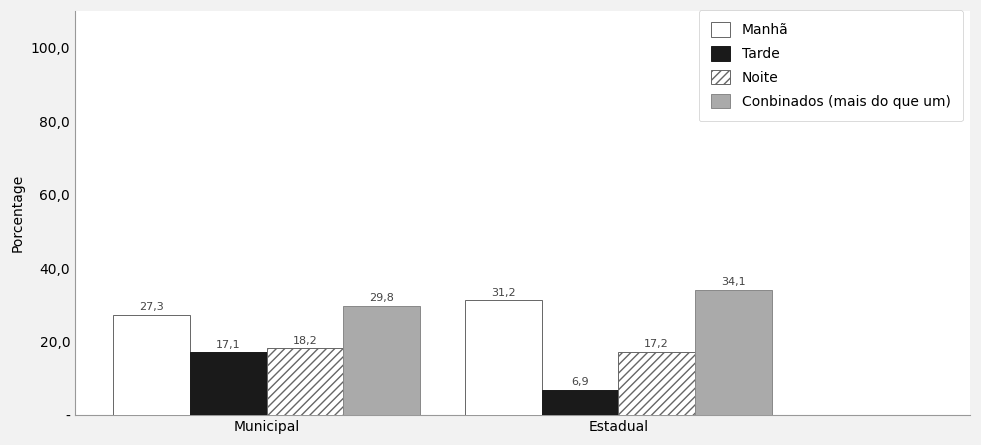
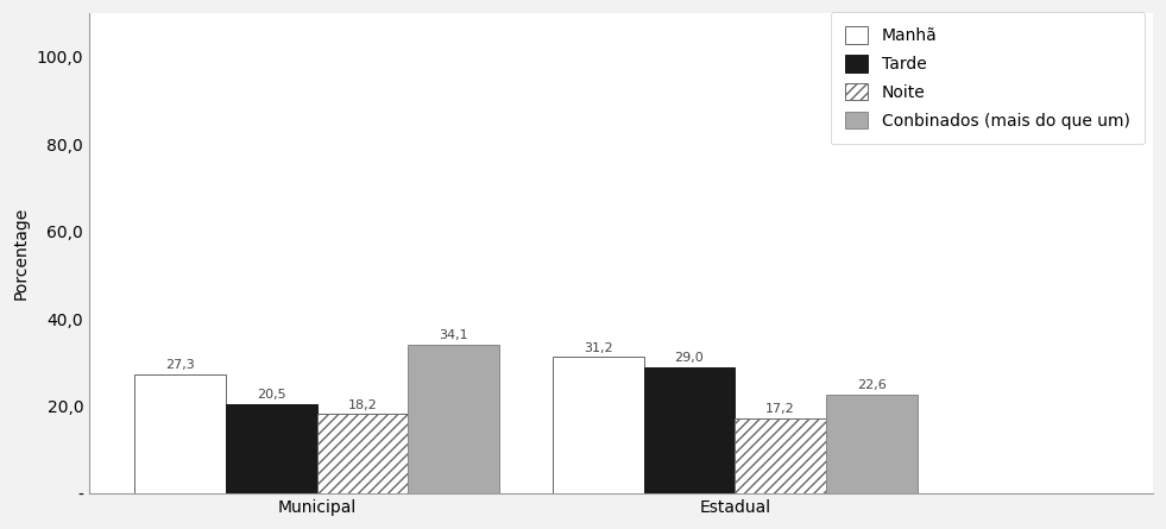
Tarde/Municipal: 17,1 -> 20,5
Conbinados (mais do que um)/Municipal: 29,8 -> 34,1
Tarde/Estadual: 6,9 -> 29,0
Conbinados (mais do que um)/Estadual: 34,1 -> 22,6
